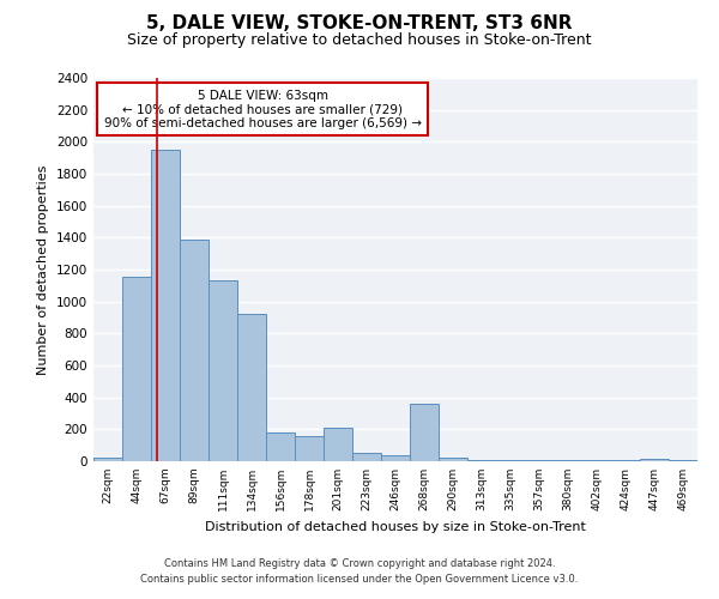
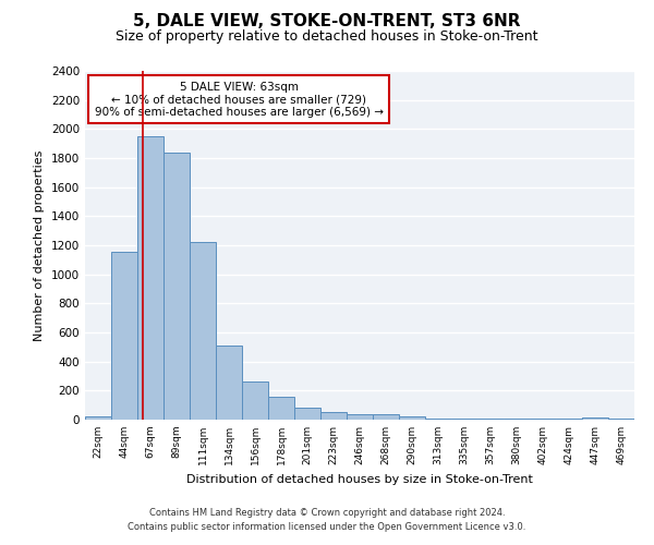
89sqm: 1390 -> 1840
111sqm: 1130 -> 1220
134sqm: 920 -> 510
156sqm: 180 -> 260
201sqm: 210 -> 80
268sqm: 360 -> 40
